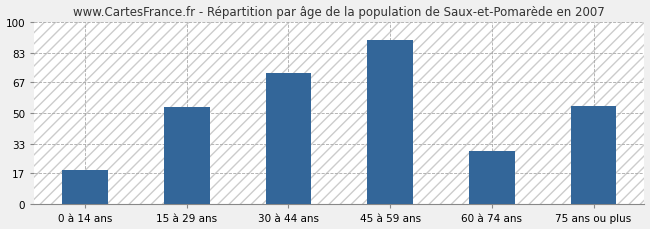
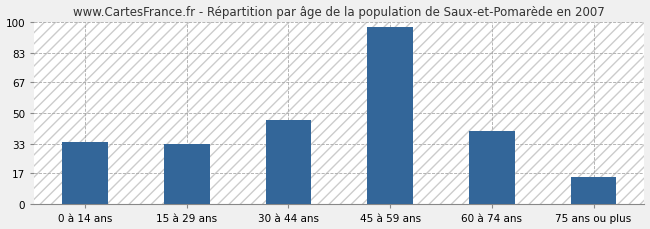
0 à 14 ans: 19 -> 34
15 à 29 ans: 53 -> 33
30 à 44 ans: 72 -> 46
45 à 59 ans: 90 -> 97
60 à 74 ans: 29 -> 40
75 ans ou plus: 54 -> 15
